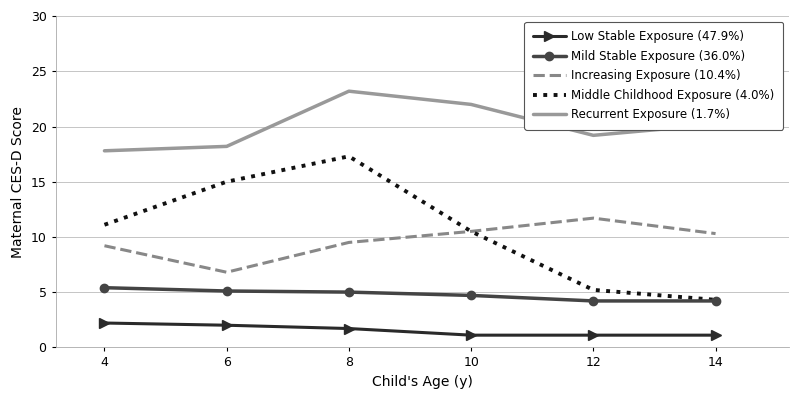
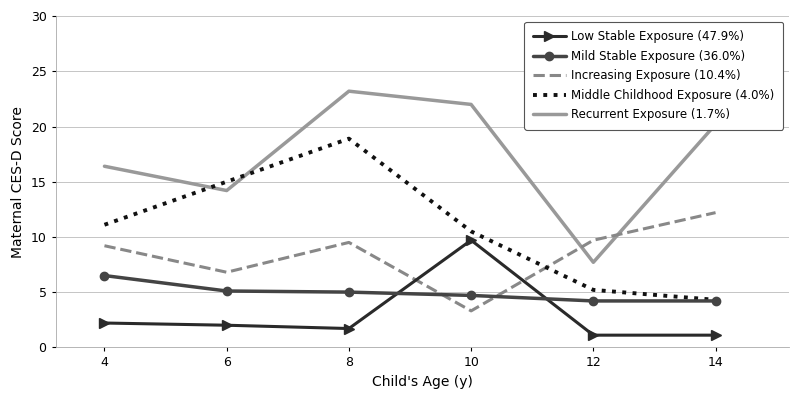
Mild Stable Exposure (36.0%)/4: 5.4 -> 6.5
Recurrent Exposure (1.7%)/4: 17.8 -> 16.4
Recurrent Exposure (1.7%)/6: 18.2 -> 14.2
Middle Childhood Exposure (4.0%)/8: 17.3 -> 18.9
Low Stable Exposure (47.9%)/10: 1.1 -> 9.7
Increasing Exposure (10.4%)/10: 10.5 -> 3.3
Increasing Exposure (10.4%)/12: 11.7 -> 9.7
Recurrent Exposure (1.7%)/12: 19.2 -> 7.7
Increasing Exposure (10.4%)/14: 10.3 -> 12.2
